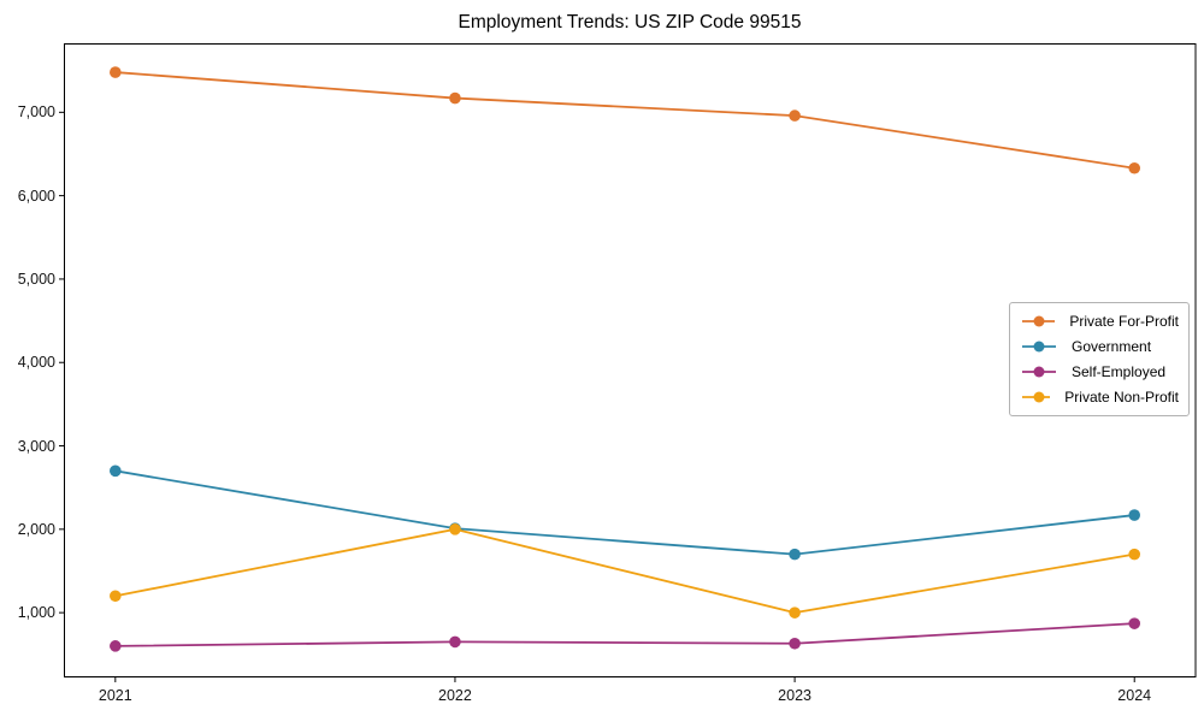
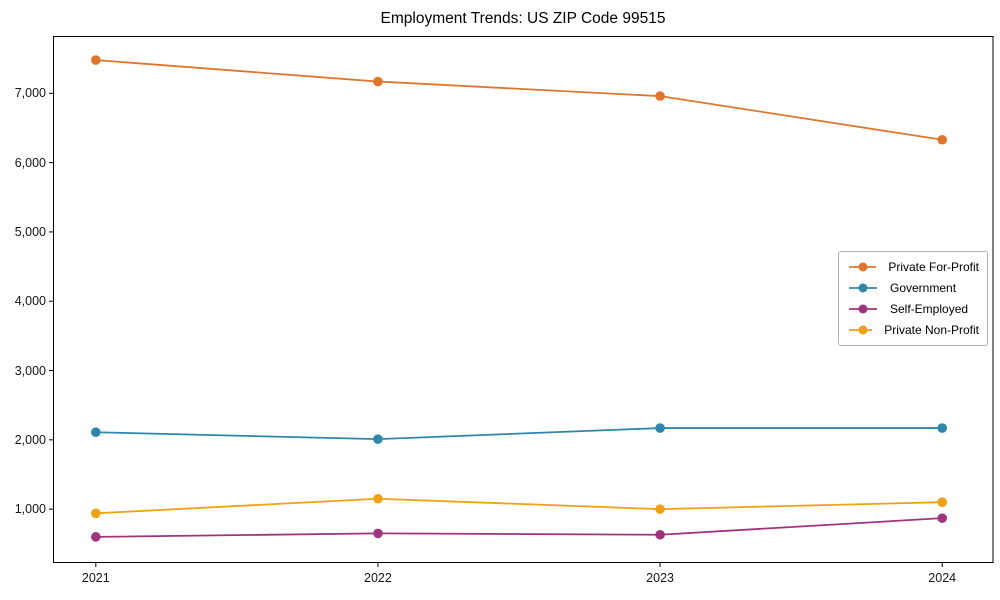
Government/2021: 2700 -> 2100
Private Non-Profit/2021: 1200 -> 900
Private Non-Profit/2022: 2000 -> 1200
Government/2023: 1700 -> 2200
Private Non-Profit/2024: 1700 -> 1100
